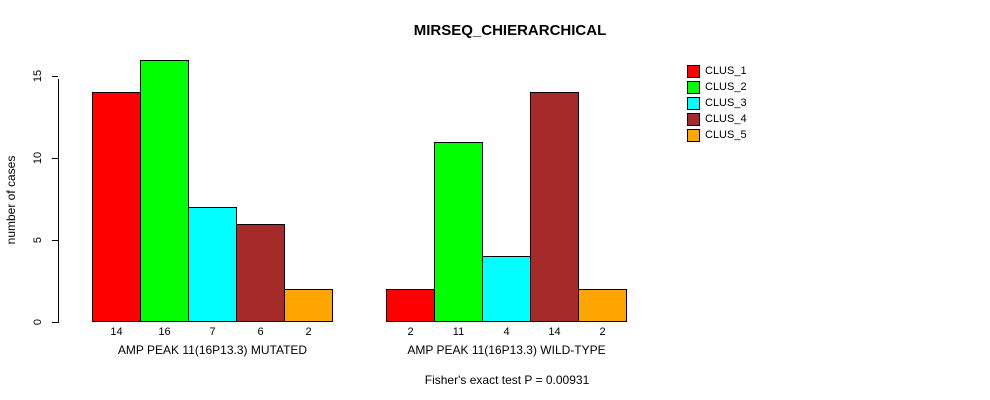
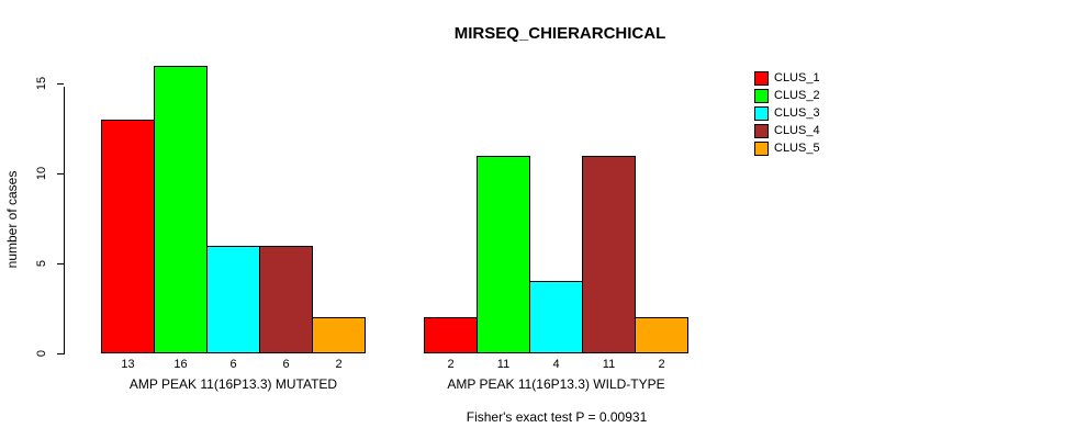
CLUS_1/AMP PEAK 11(16P13.3) MUTATED: 14 -> 13
CLUS_3/AMP PEAK 11(16P13.3) MUTATED: 7 -> 6
CLUS_4/AMP PEAK 11(16P13.3) WILD-TYPE: 14 -> 11
